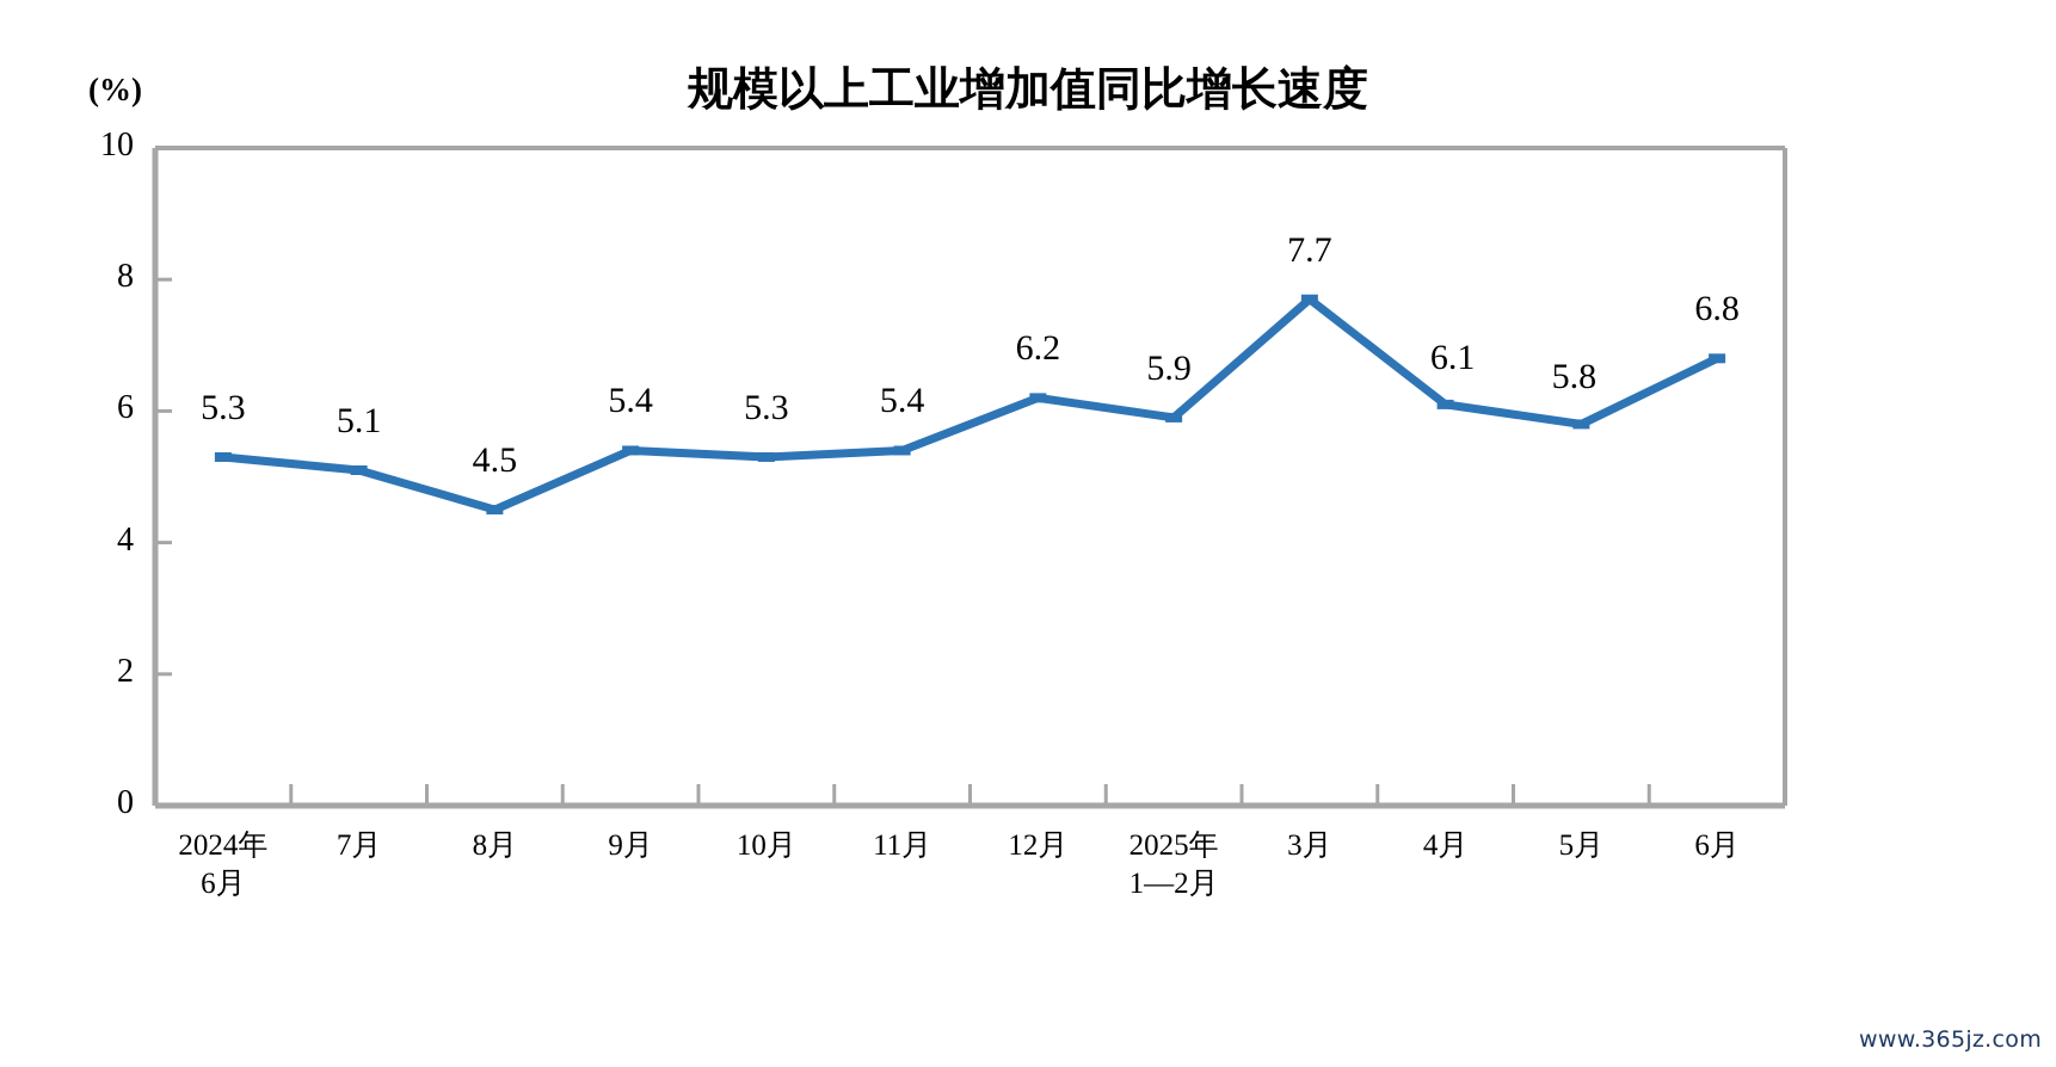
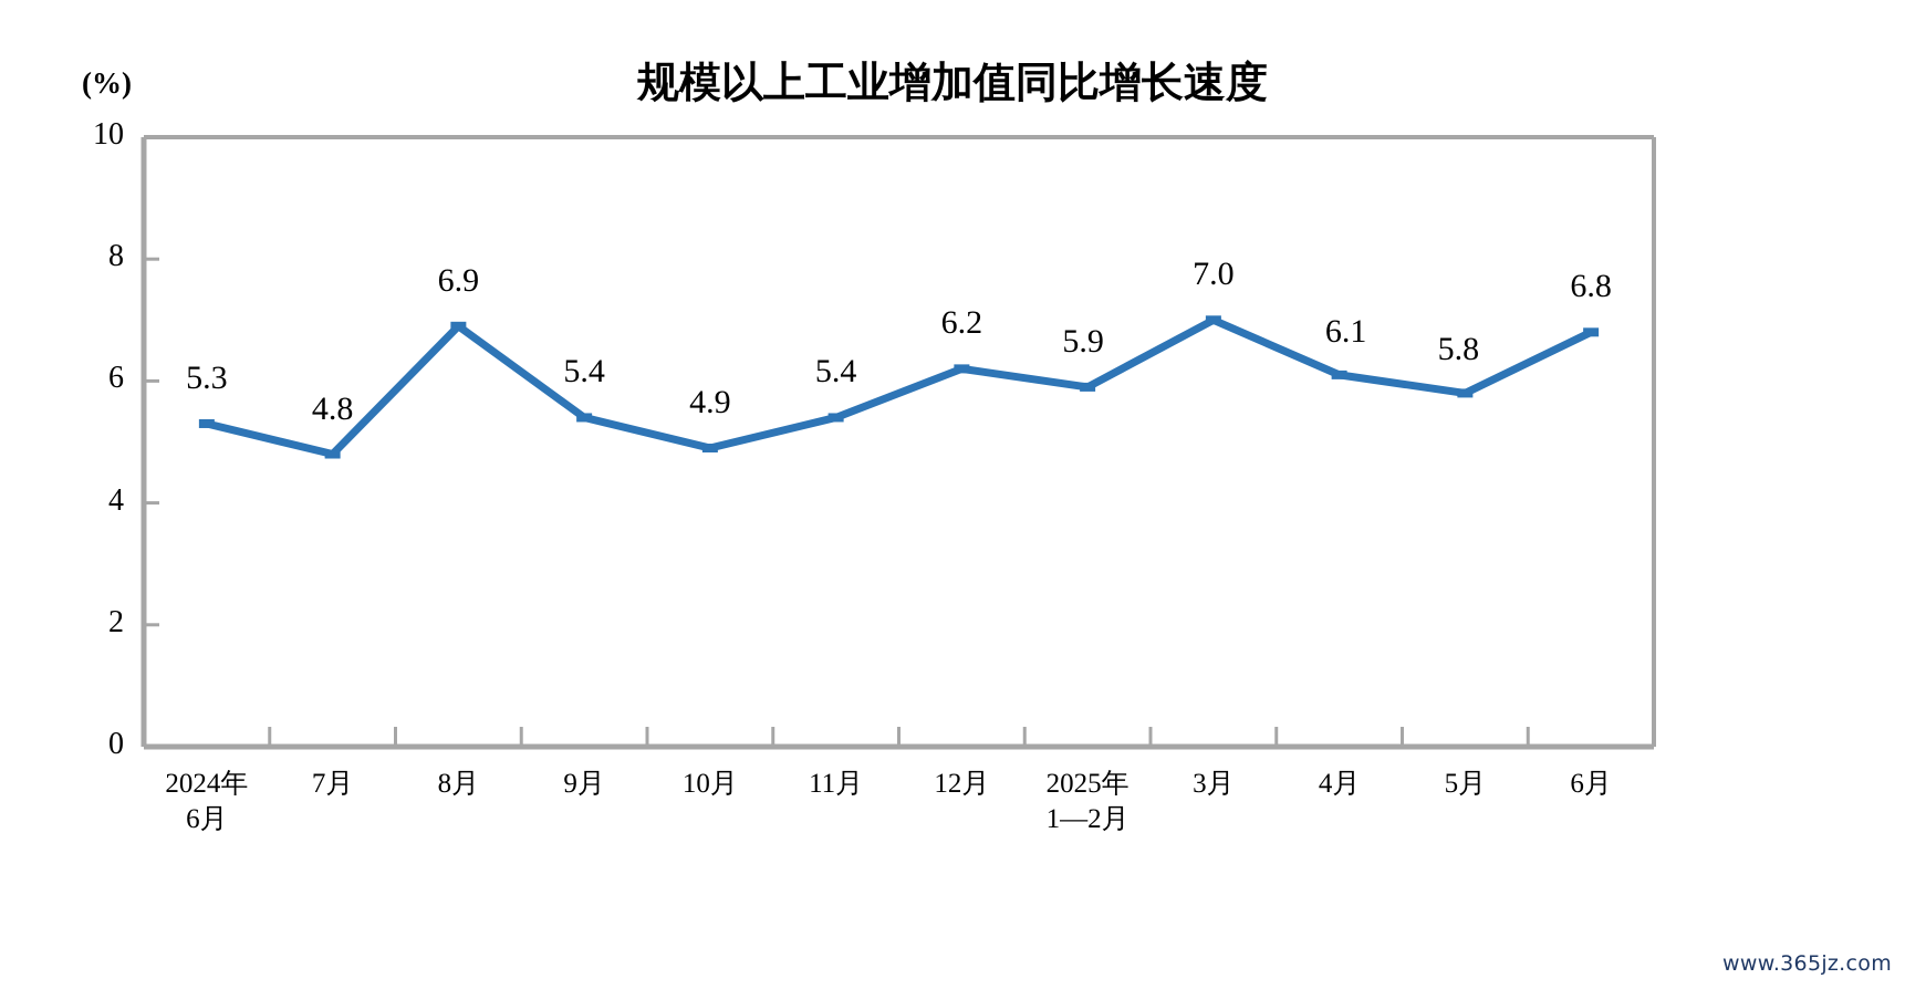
7月: 5.1 -> 4.8
8月: 4.5 -> 6.9
10月: 5.3 -> 4.9
3月: 7.7 -> 7.0
